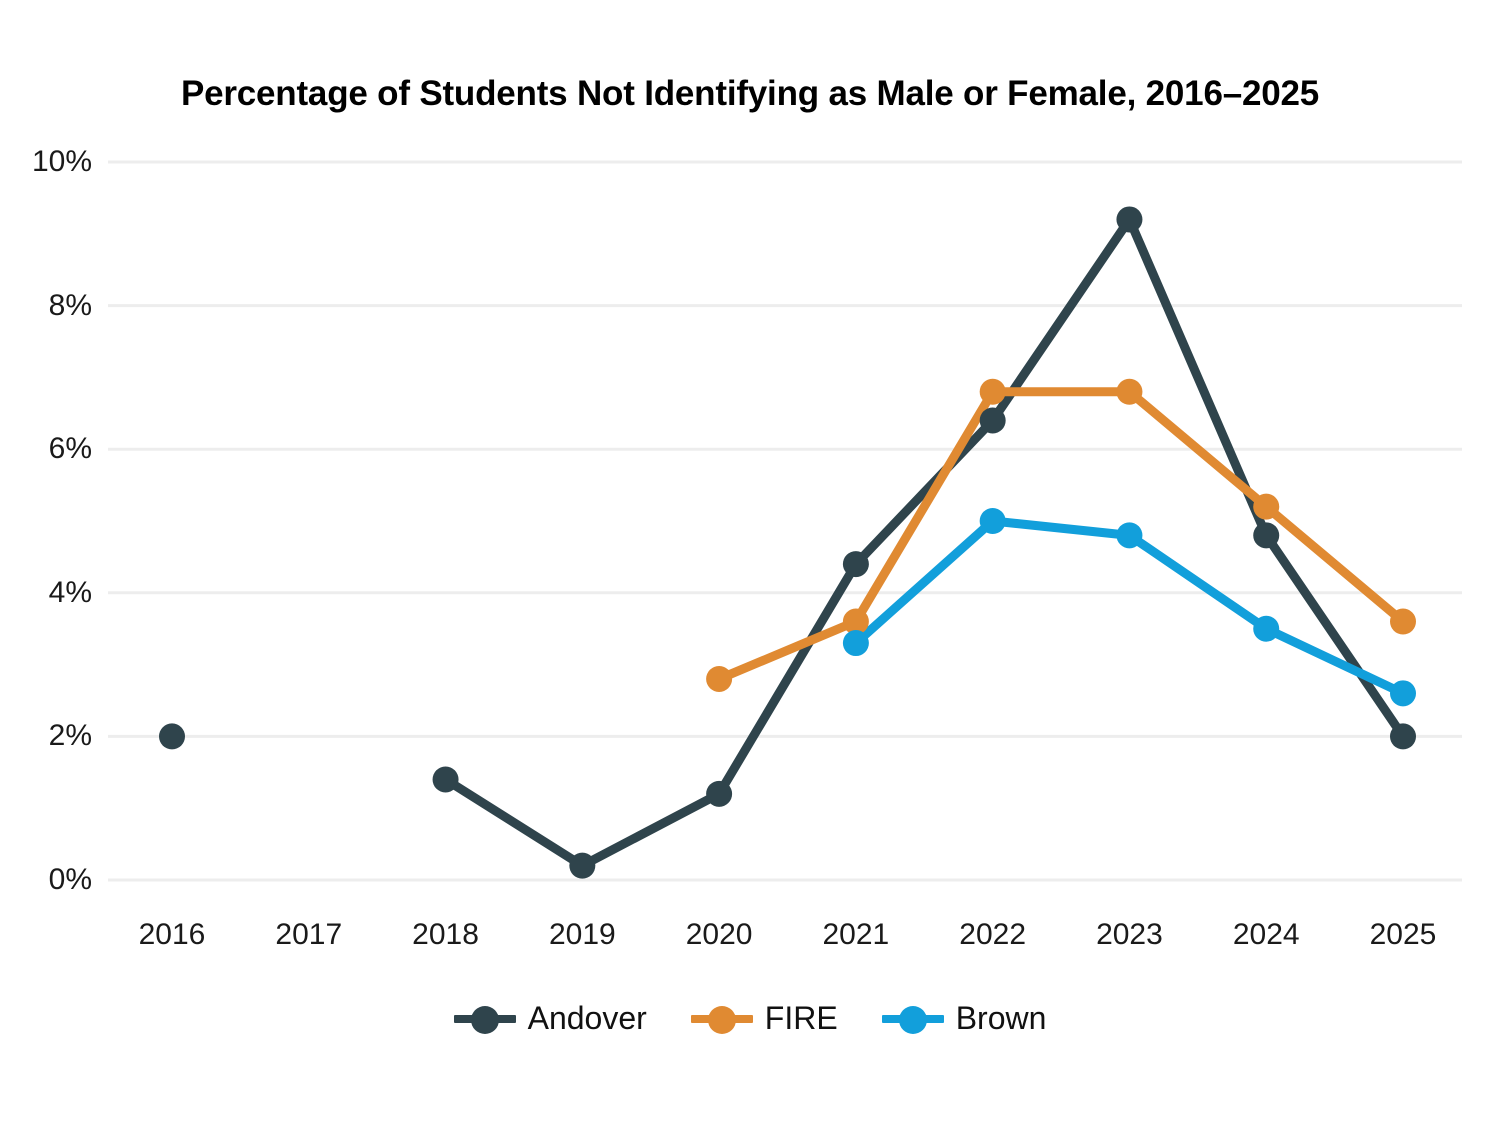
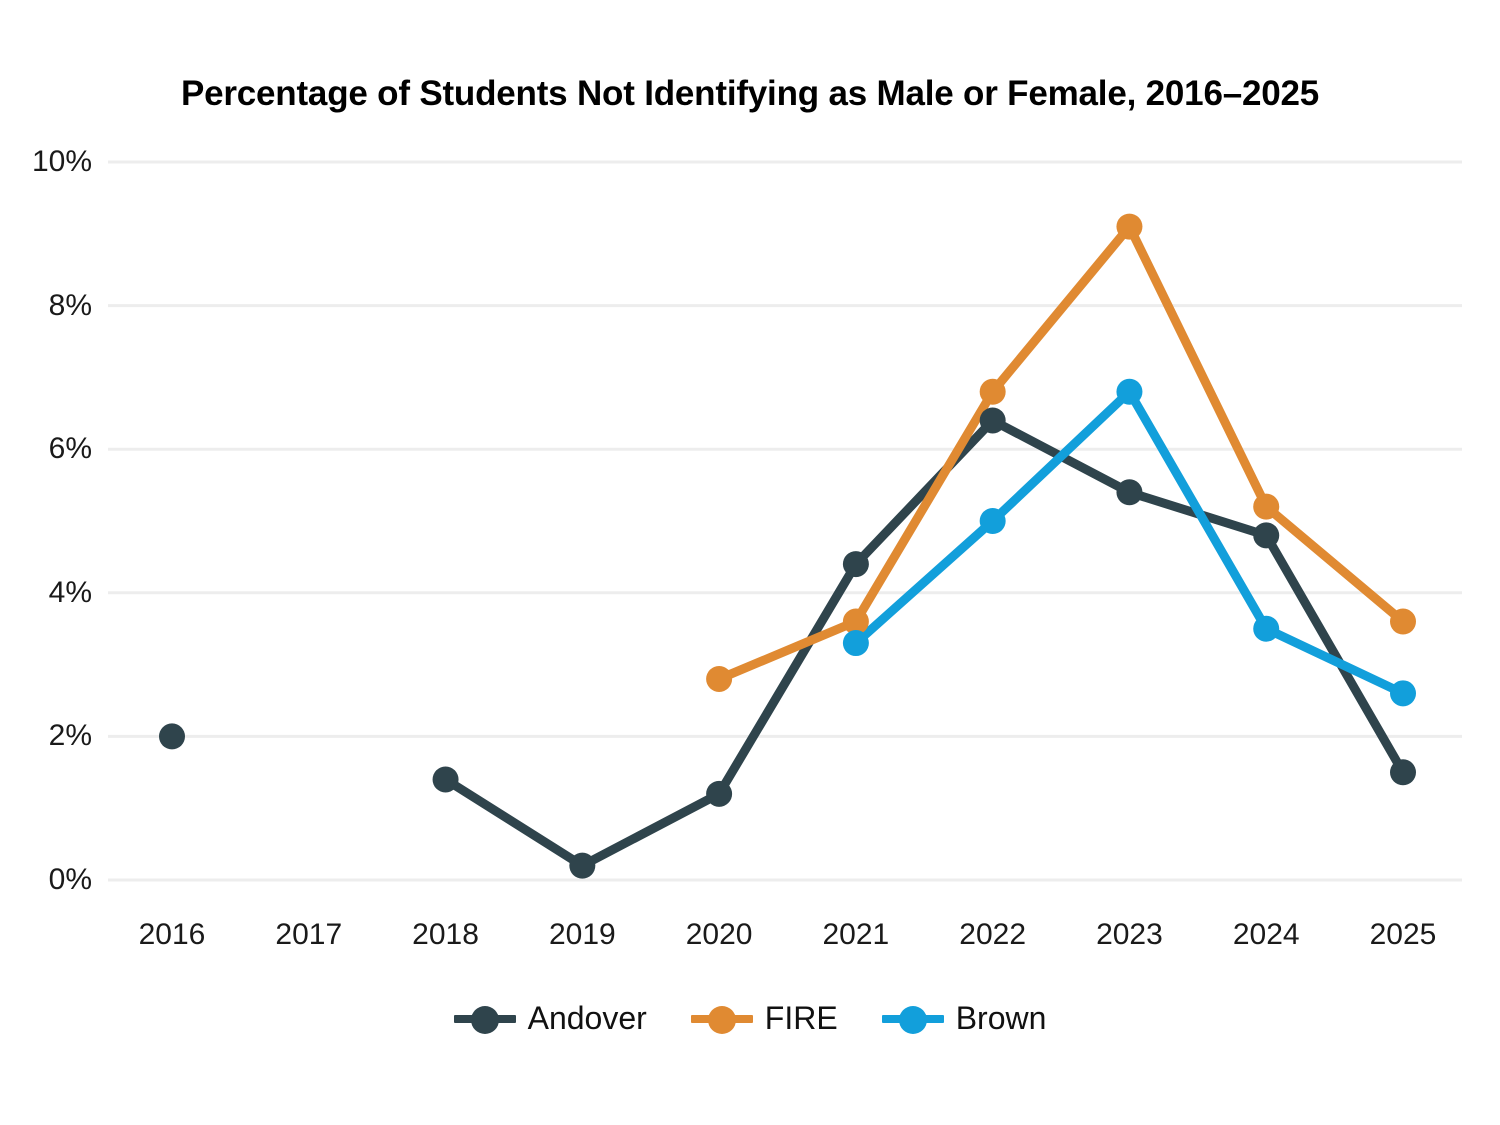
Andover/2023: 9.2% -> 5.4%
FIRE/2023: 6.8% -> 9.1%
Brown/2023: 4.8% -> 6.8%
Andover/2025: 2.0% -> 1.5%
